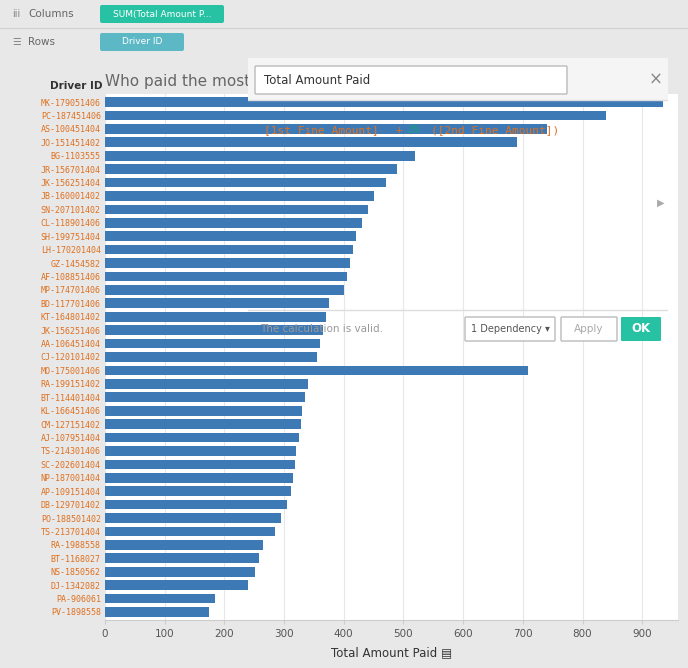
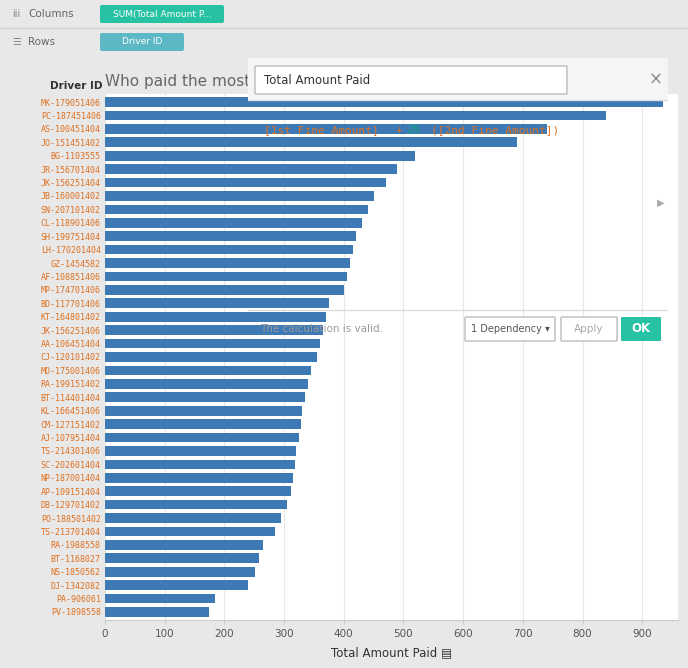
MO-175001406: 708 -> 345
